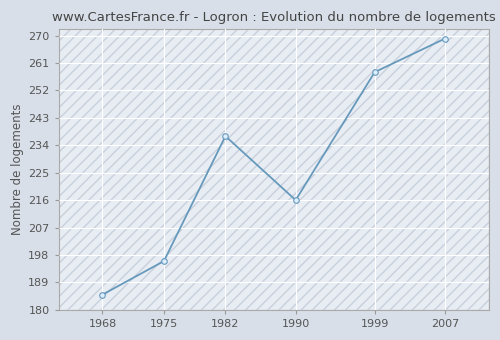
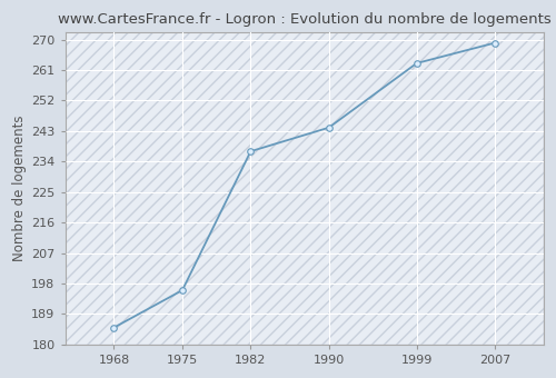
1990: 216 -> 244
1999: 258 -> 263
